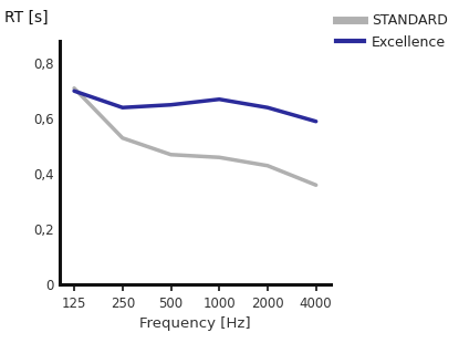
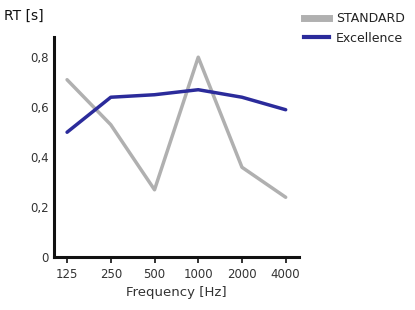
Excellence/125: 0,70 -> 0,50
STANDARD/500: 0,47 -> 0,27
STANDARD/1000: 0,46 -> 0,80
STANDARD/2000: 0,43 -> 0,36
STANDARD/4000: 0,36 -> 0,24
